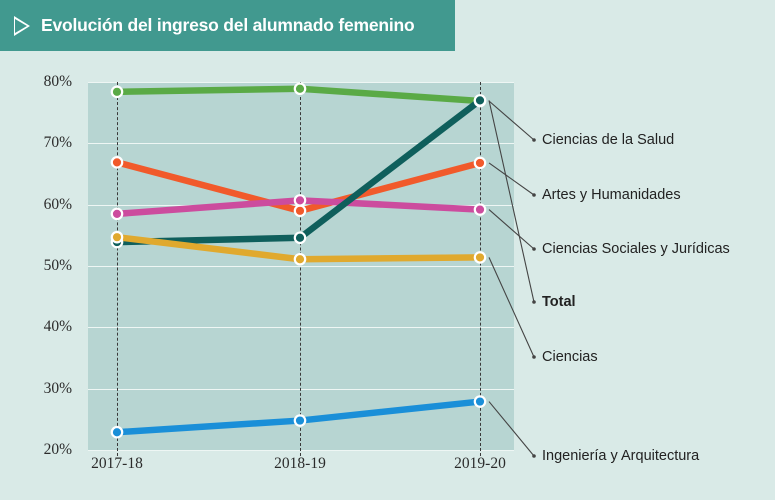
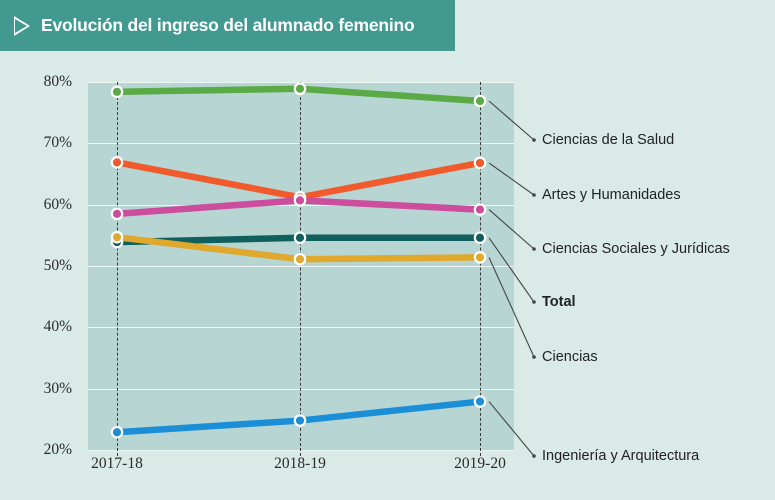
Artes y Humanidades/2018-19: 59% -> 61%
Total/2019-20: 77% -> 55%
